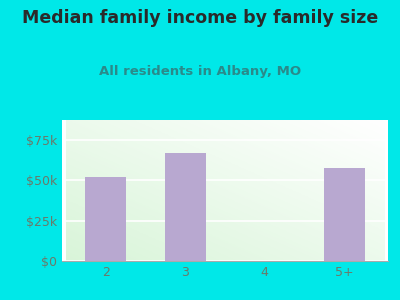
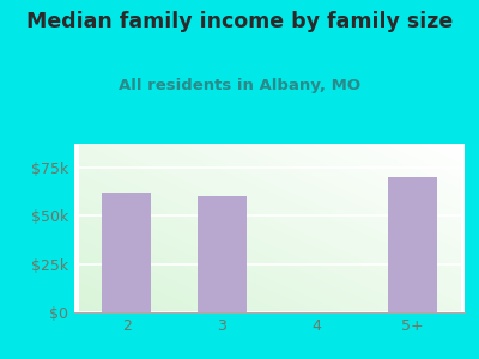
2: $52k -> $62k
3: $67k -> $60k
5+: $58k -> $70k
